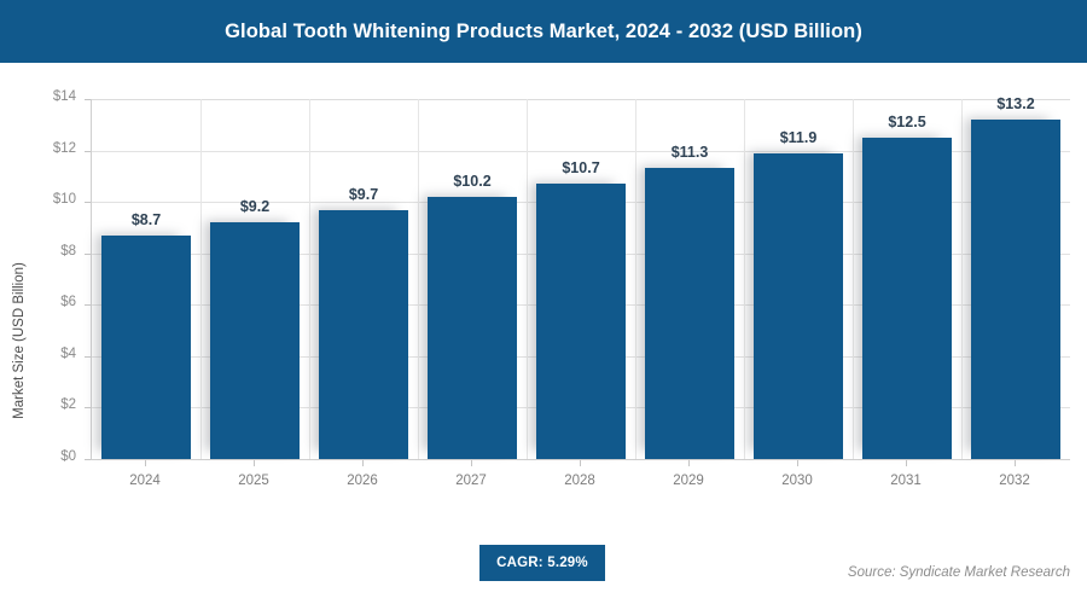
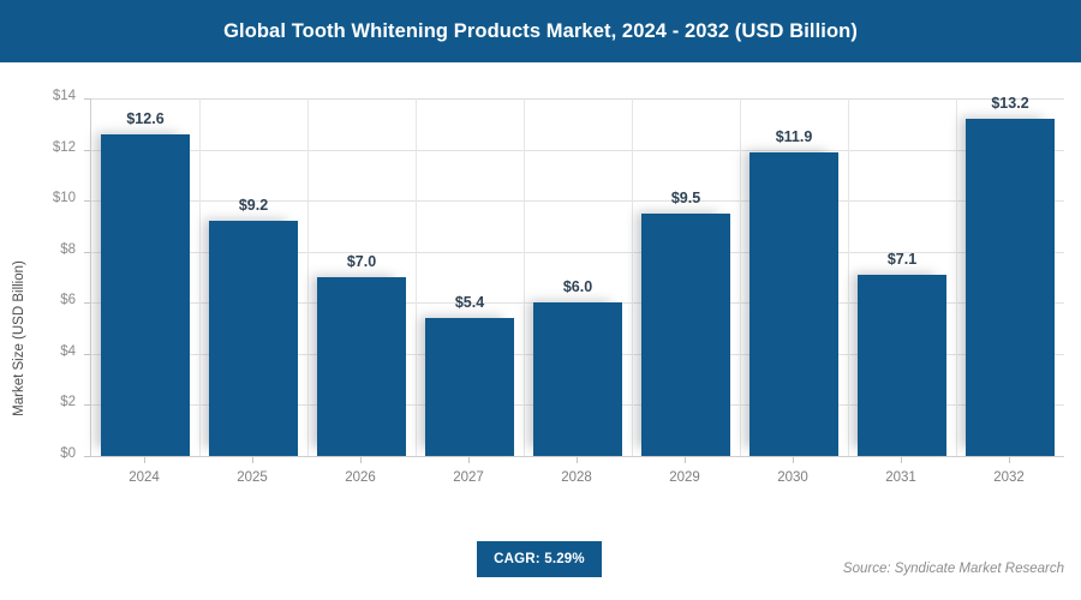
2024: $8.7 -> $12.6
2026: $9.7 -> $7.0
2027: $10.2 -> $5.4
2028: $10.7 -> $6.0
2029: $11.3 -> $9.5
2031: $12.5 -> $7.1
